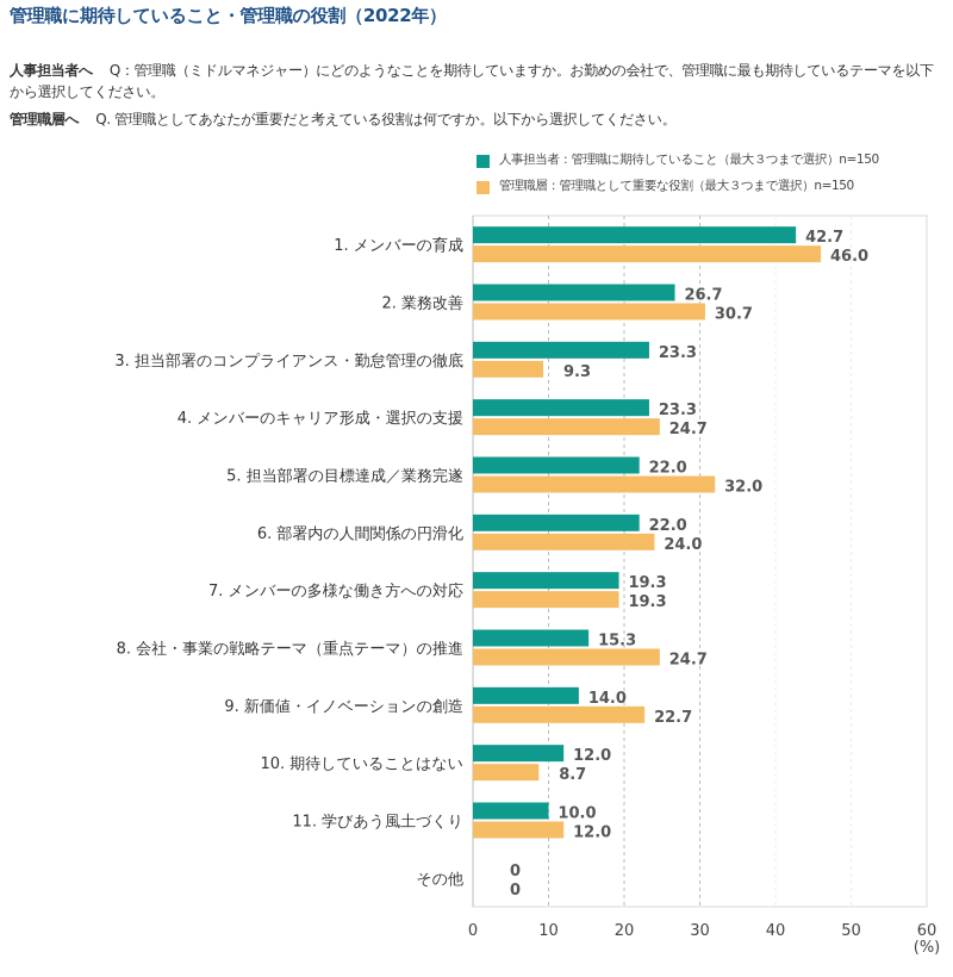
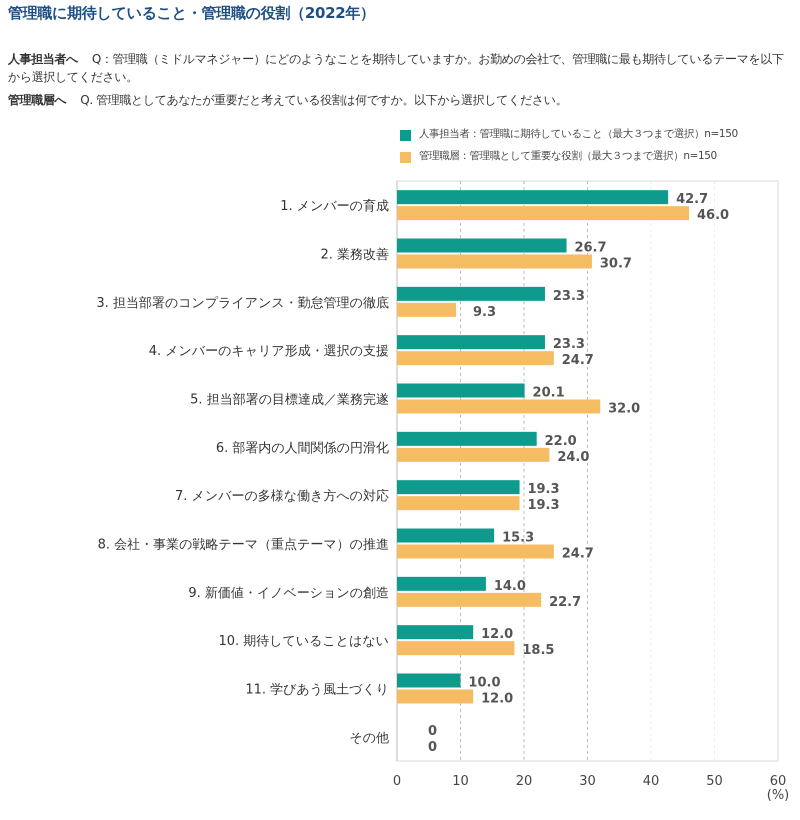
人事担当者：管理職に期待していること（最大３つまで選択）n=150/5. 担当部署の目標達成／業務完遂: 22.0 -> 20.1
管理職層：管理職として重要な役割（最大３つまで選択）n=150/10. 期待していることはない: 8.7 -> 18.5
